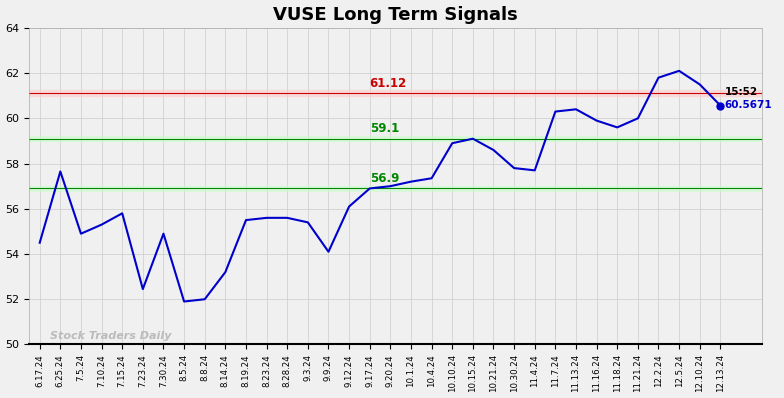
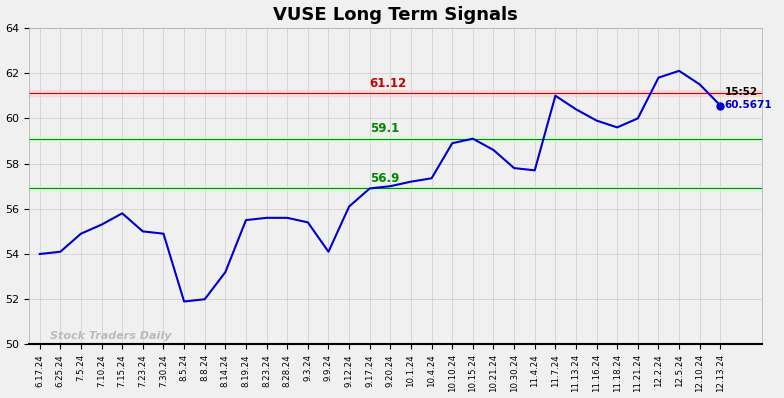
6.17.24: 54.50 -> 54.00
6.25.24: 57.65 -> 54.10
7.23.24: 52.45 -> 55.00
11.7.24: 60.30 -> 61.00
